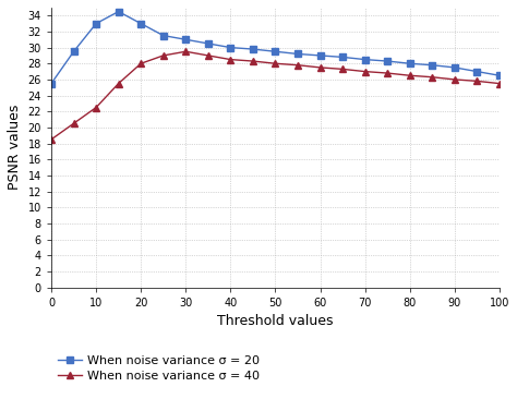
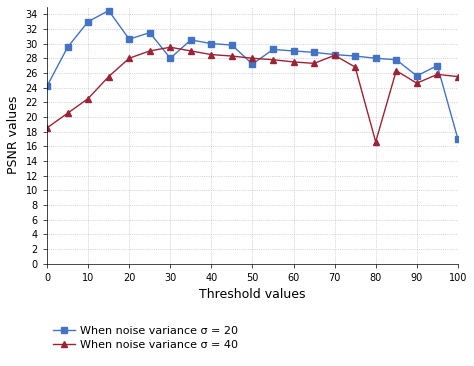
When noise variance σ = 20/0: 25.5 -> 24.2
When noise variance σ = 20/20: 33.0 -> 30.6
When noise variance σ = 20/30: 31.0 -> 28.0
When noise variance σ = 20/50: 29.5 -> 27.2
When noise variance σ = 40/70: 27.0 -> 28.4
When noise variance σ = 40/80: 26.5 -> 16.6
When noise variance σ = 20/90: 27.5 -> 25.6
When noise variance σ = 40/90: 26.0 -> 24.6
When noise variance σ = 20/100: 26.5 -> 17.0
